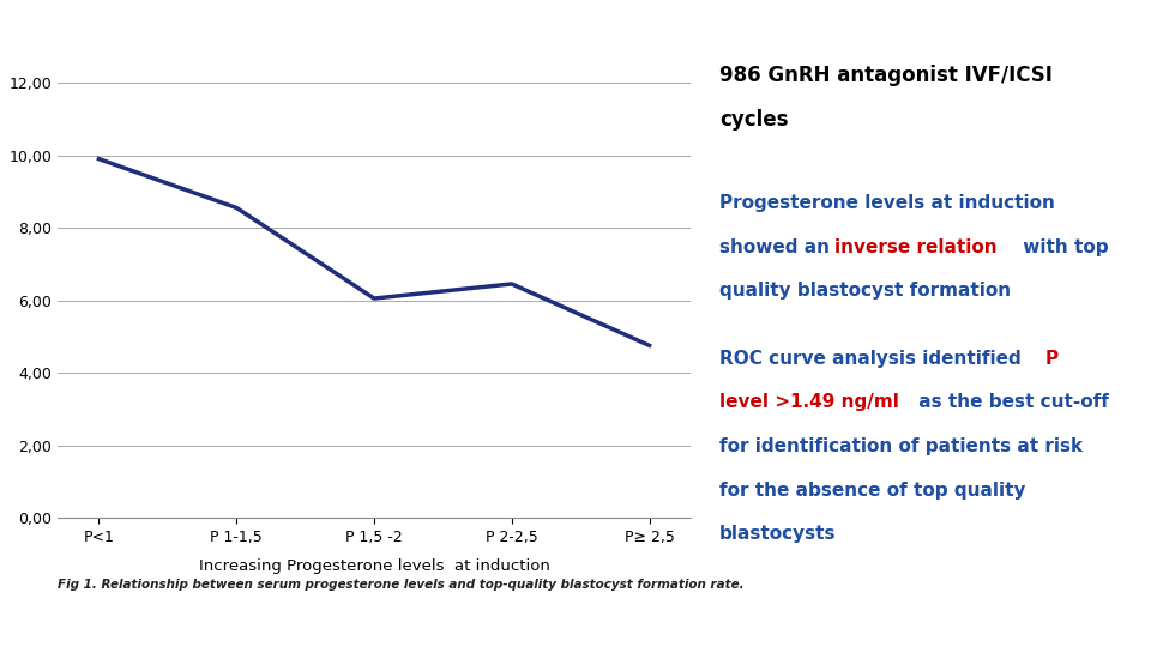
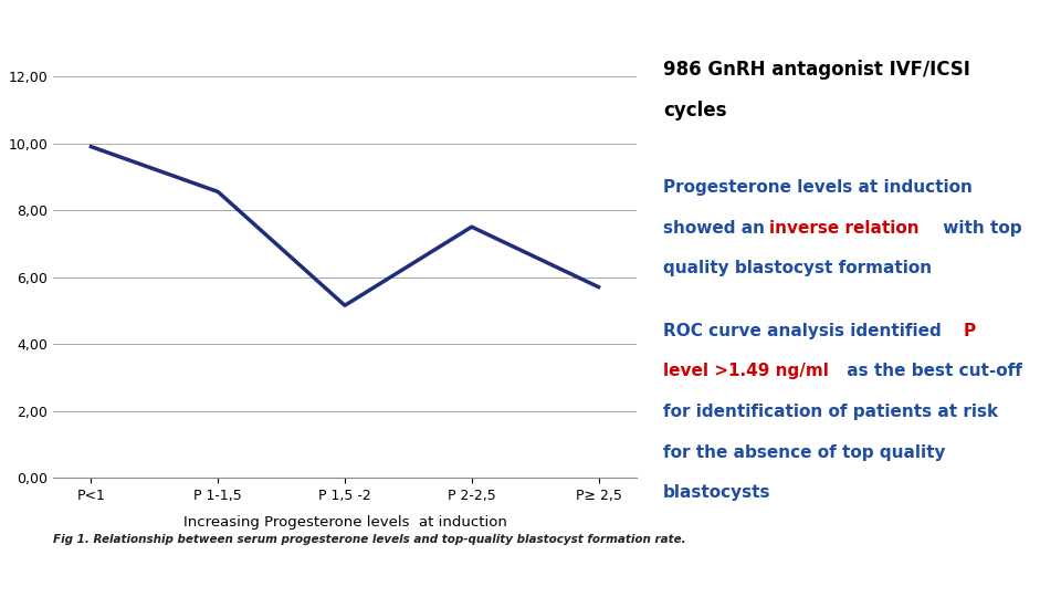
P 1,5 -2: 6,05 -> 5,15
P 2-2,5: 6,45 -> 7,50
P≥ 2,5: 4,75 -> 5,70
